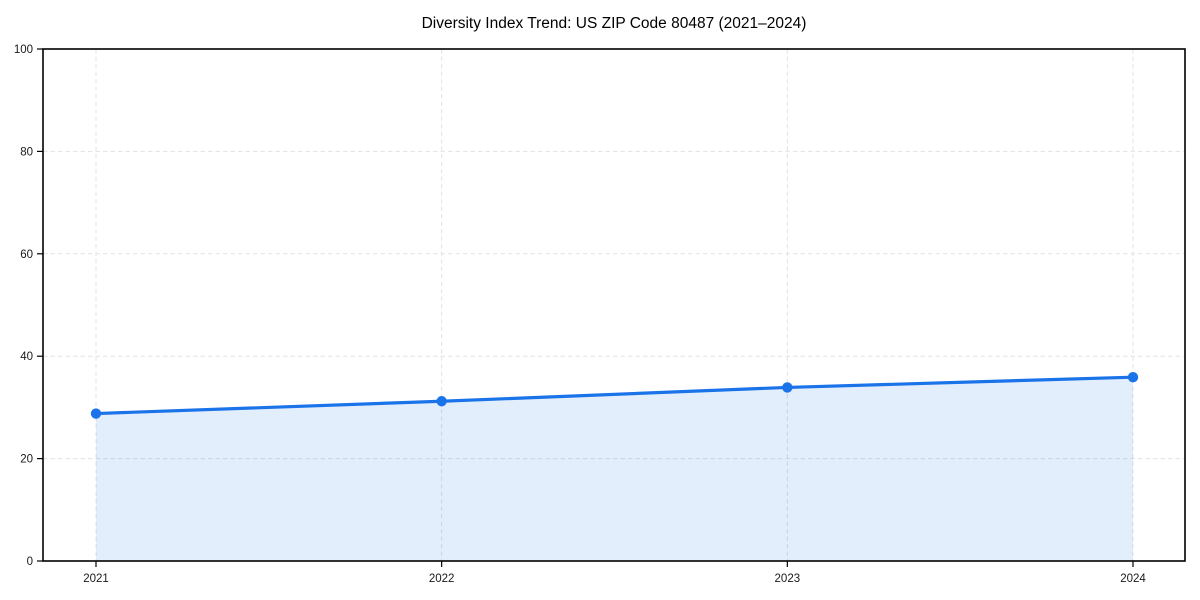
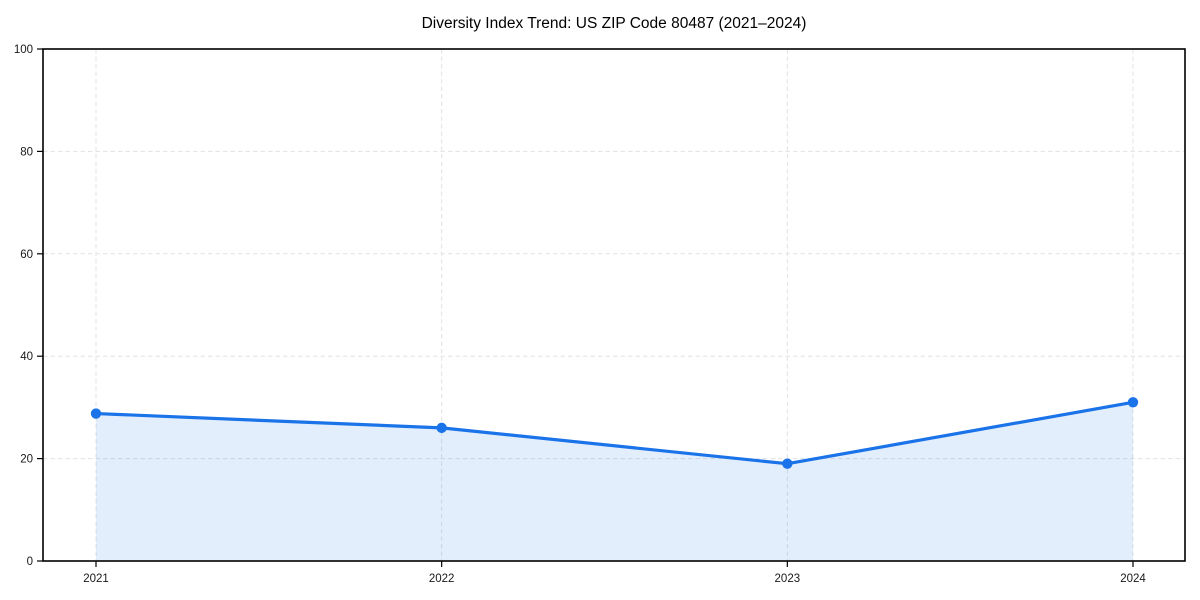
2022: 31 -> 26
2023: 34 -> 19
2024: 36 -> 31
